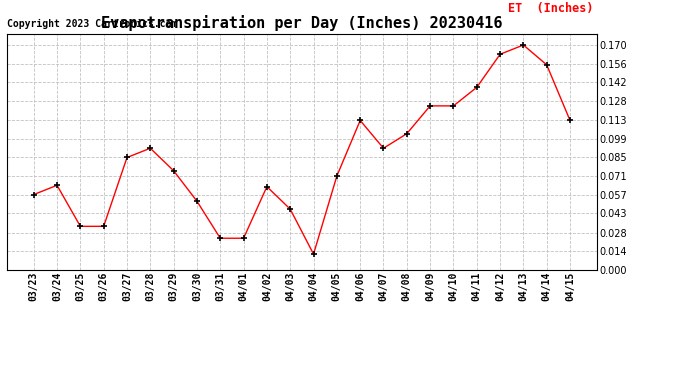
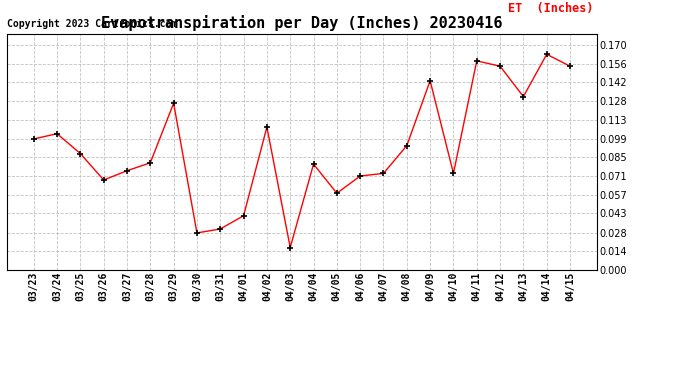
03/23: 0.057 -> 0.099
03/24: 0.064 -> 0.103
03/25: 0.033 -> 0.088
03/26: 0.033 -> 0.068
03/27: 0.085 -> 0.075
03/28: 0.092 -> 0.081
03/29: 0.075 -> 0.126
03/30: 0.052 -> 0.028
03/31: 0.024 -> 0.031
04/01: 0.024 -> 0.041
04/02: 0.063 -> 0.108
04/03: 0.046 -> 0.017
04/04: 0.012 -> 0.080
04/05: 0.071 -> 0.058
04/06: 0.113 -> 0.071
04/07: 0.092 -> 0.073
04/08: 0.103 -> 0.094
04/09: 0.124 -> 0.143
04/10: 0.124 -> 0.073
04/11: 0.138 -> 0.158
04/12: 0.163 -> 0.154
04/13: 0.170 -> 0.131
04/14: 0.155 -> 0.163
04/15: 0.113 -> 0.154
